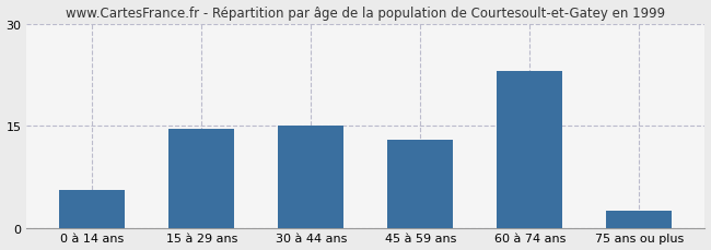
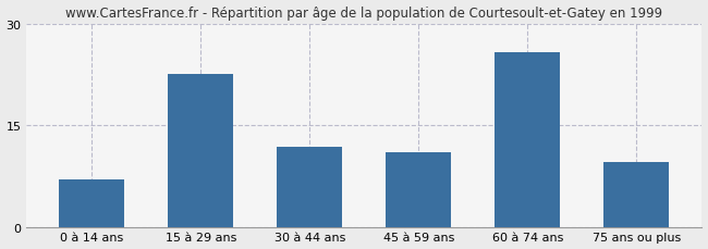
0 à 14 ans: 5.5 -> 7.0
15 à 29 ans: 14.5 -> 22.6
30 à 44 ans: 15.0 -> 11.8
45 à 59 ans: 13.0 -> 11.0
60 à 74 ans: 23.0 -> 25.8
75 ans ou plus: 2.5 -> 9.6
